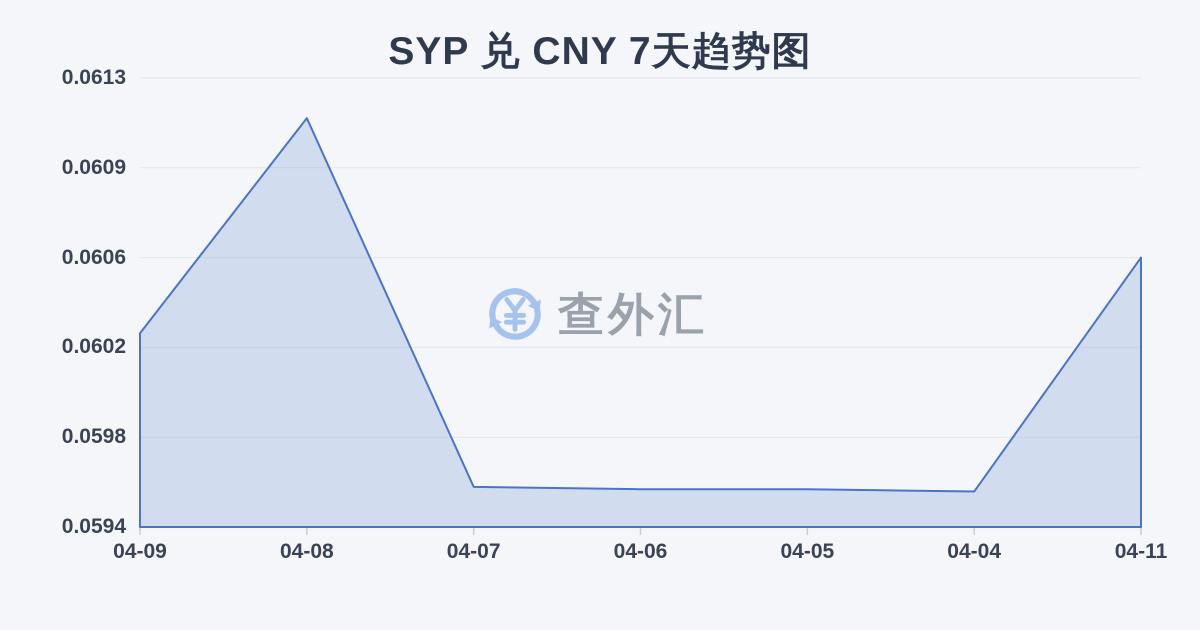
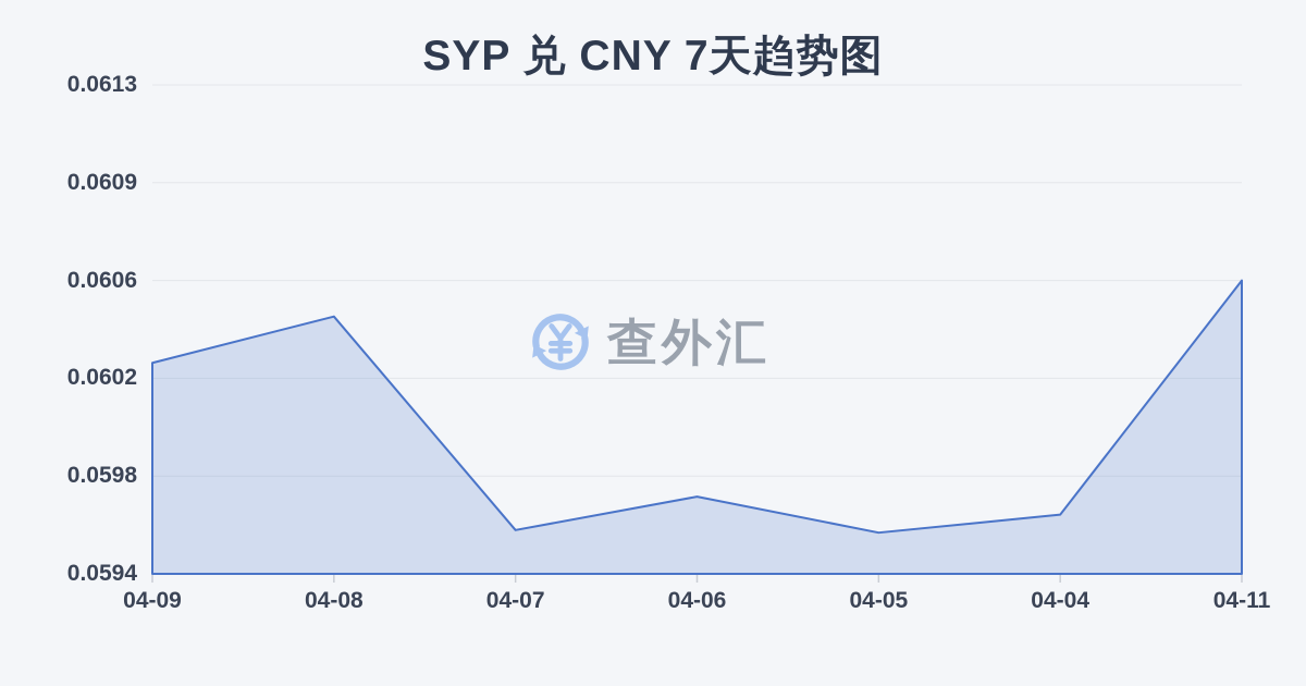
04-08: 0.06113 -> 0.06040
04-06: 0.05956 -> 0.05970
04-04: 0.05955 -> 0.05963
